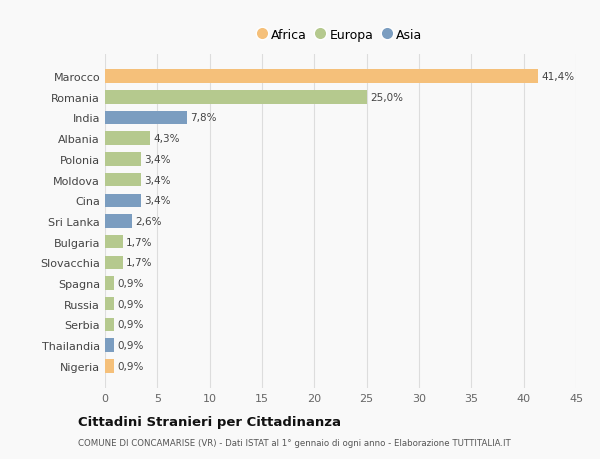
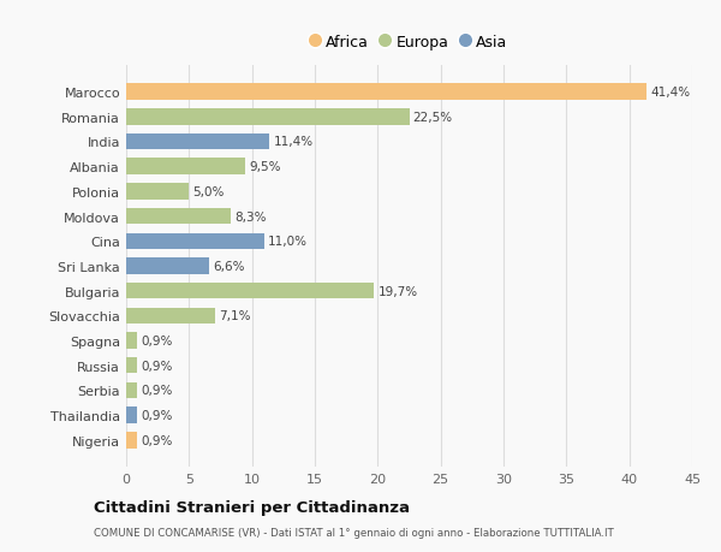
Romania: 25,0% -> 22,5%
India: 7,8% -> 11,4%
Albania: 4,3% -> 9,5%
Polonia: 3,4% -> 5,0%
Moldova: 3,4% -> 8,3%
Cina: 3,4% -> 11,0%
Sri Lanka: 2,6% -> 6,6%
Bulgaria: 1,7% -> 19,7%
Slovacchia: 1,7% -> 7,1%
